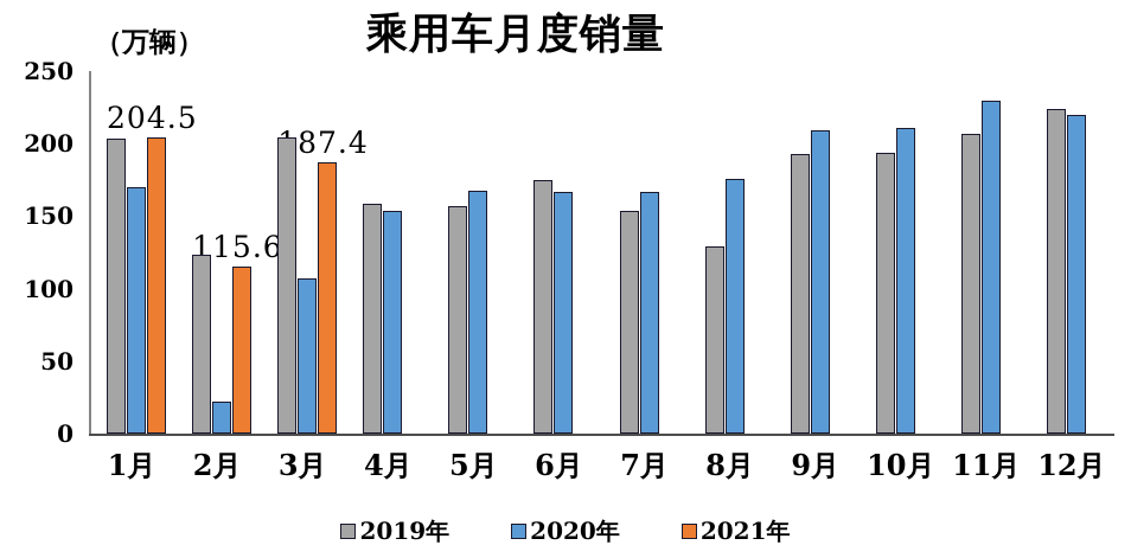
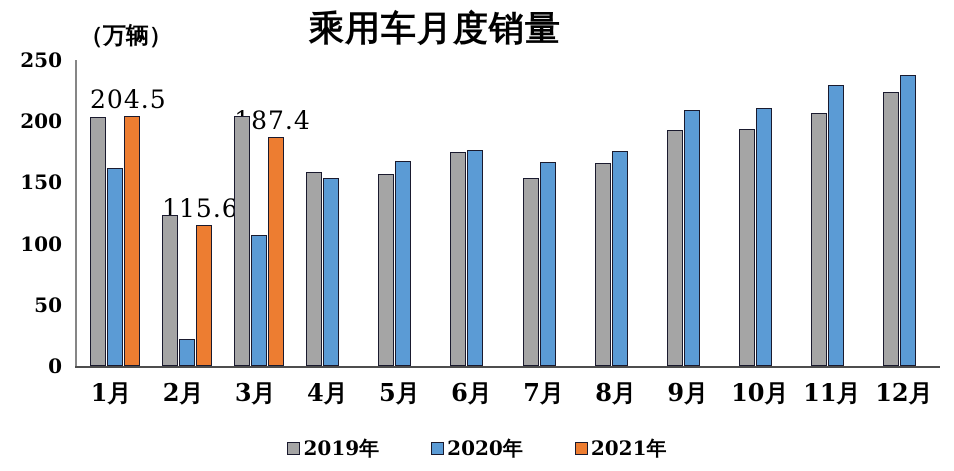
2020年/1月: 170 -> 162
2020年/6月: 167 -> 177
2019年/8月: 129 -> 166
2020年/12月: 220 -> 238
